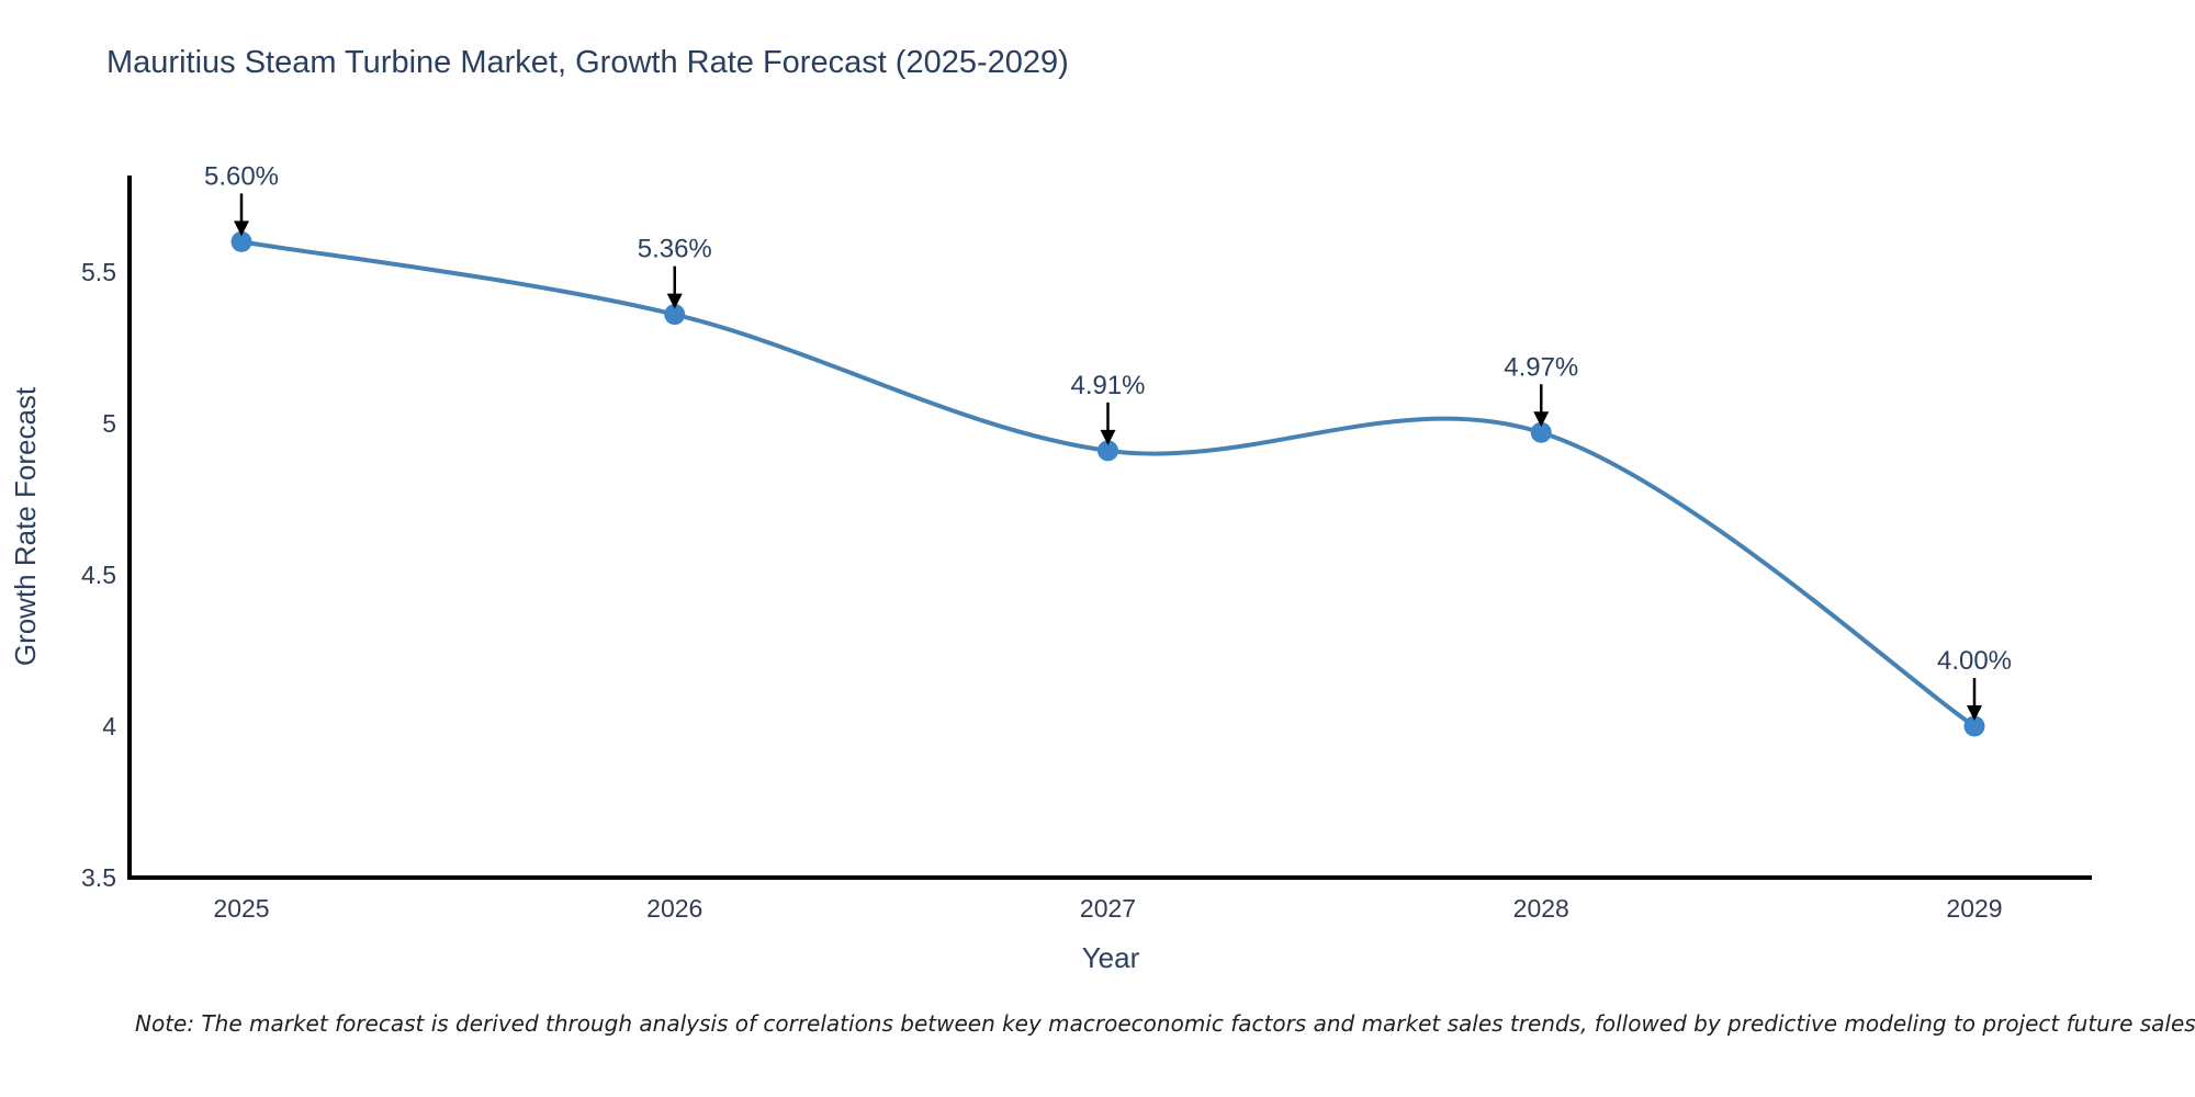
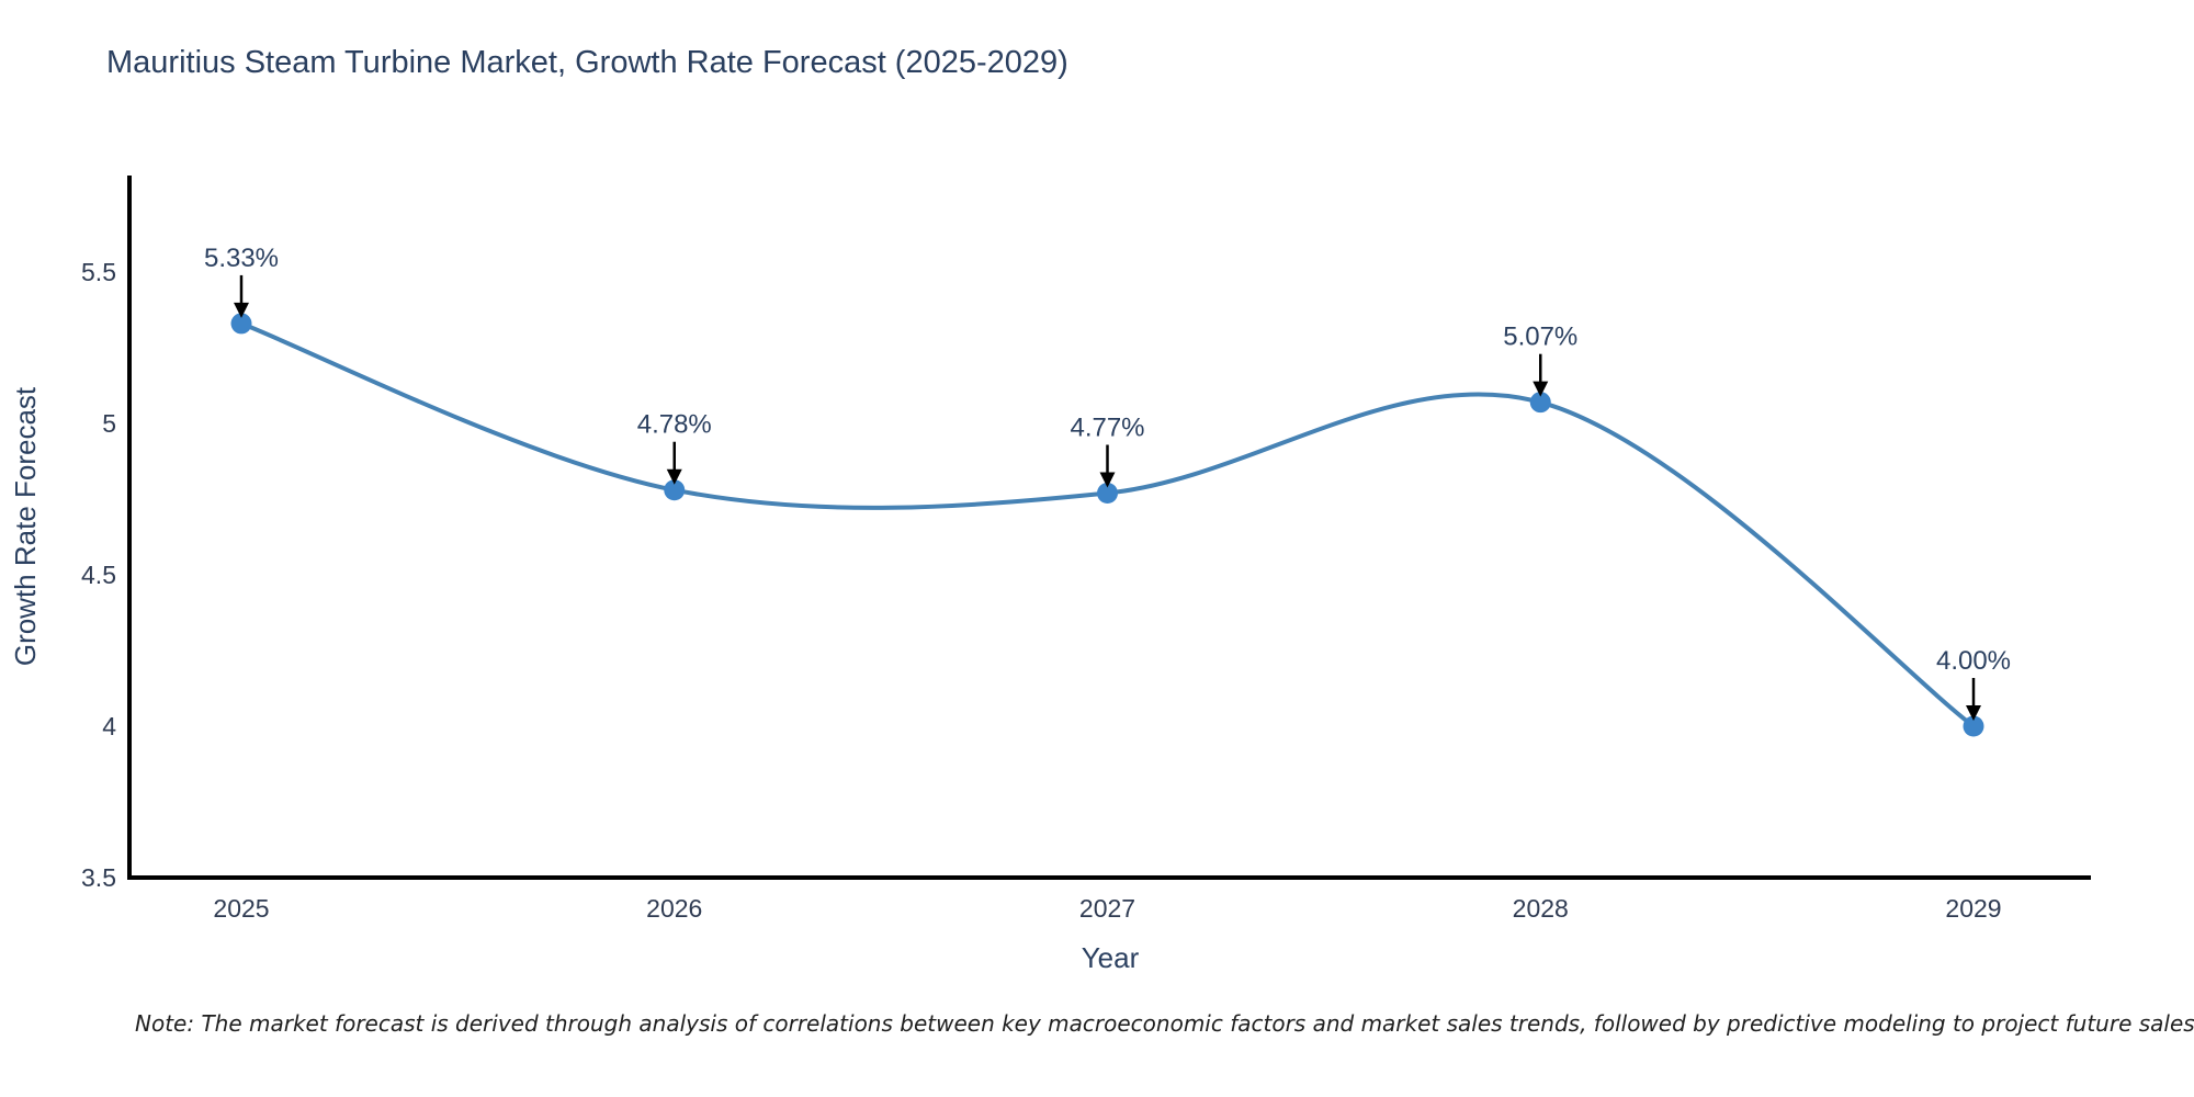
2025: 5.60% -> 5.33%
2026: 5.36% -> 4.78%
2027: 4.91% -> 4.77%
2028: 4.97% -> 5.07%
